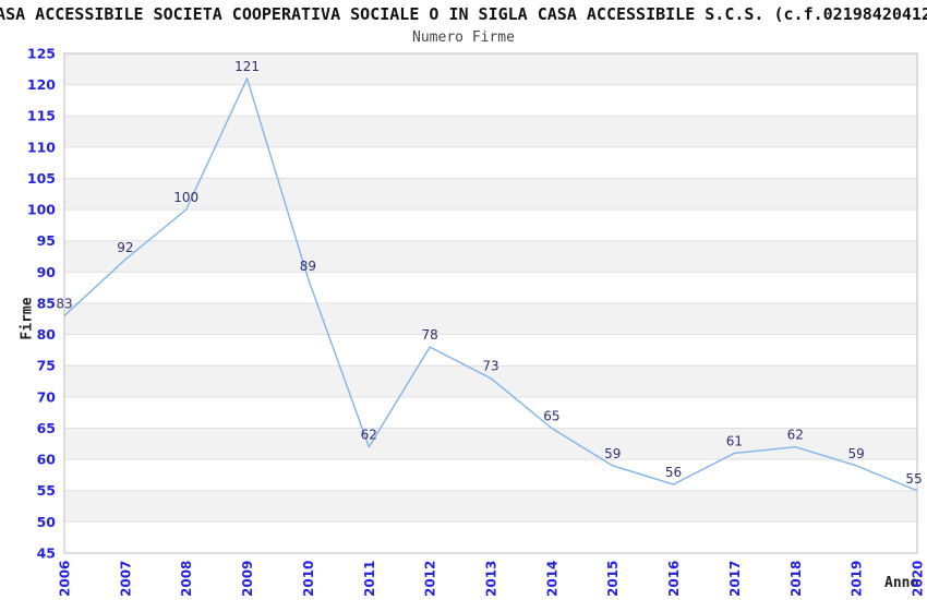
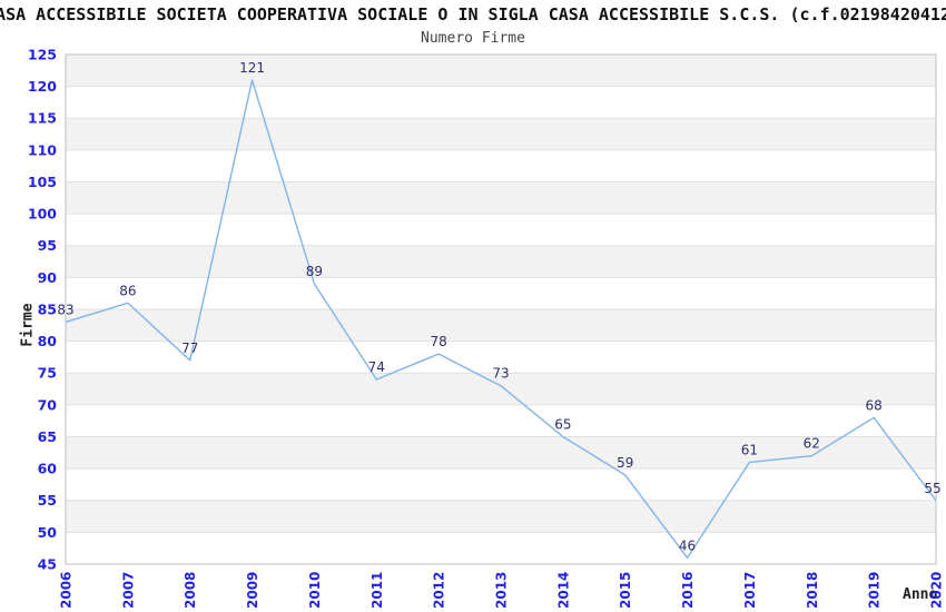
2007: 92 -> 86
2008: 100 -> 77
2011: 62 -> 74
2016: 56 -> 46
2019: 59 -> 68
